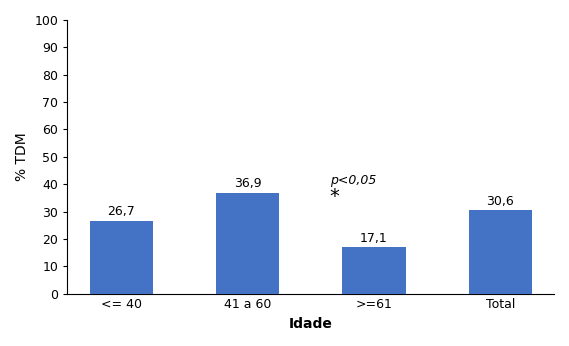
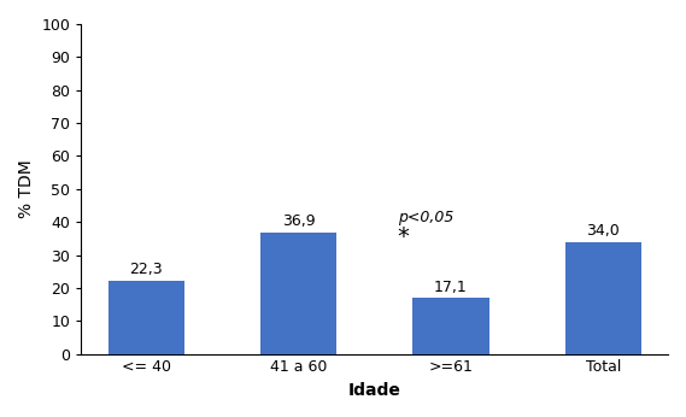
<= 40: 26,7 -> 22,3
Total: 30,6 -> 34,0
